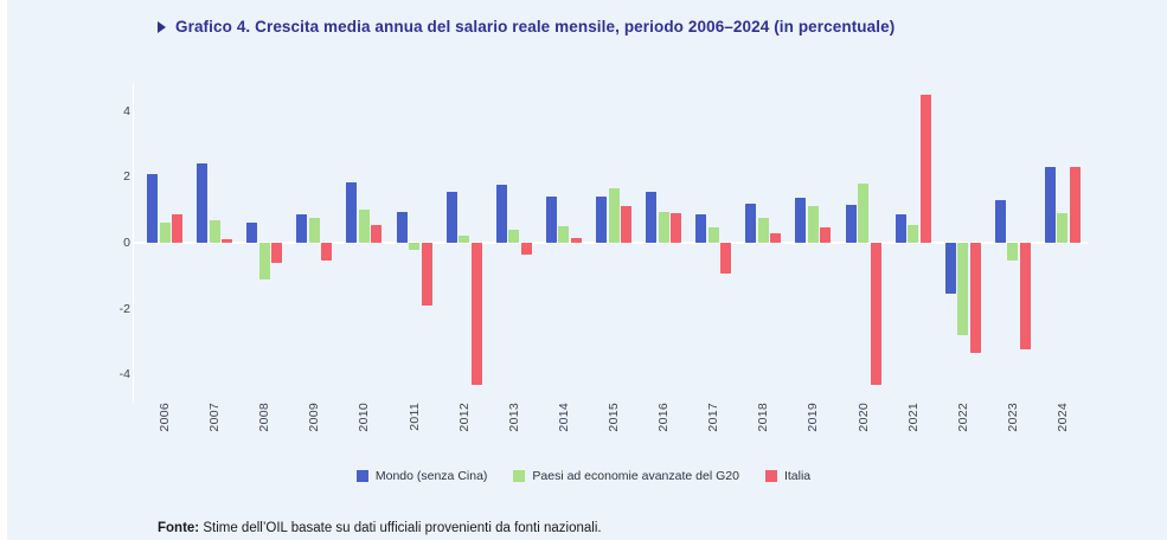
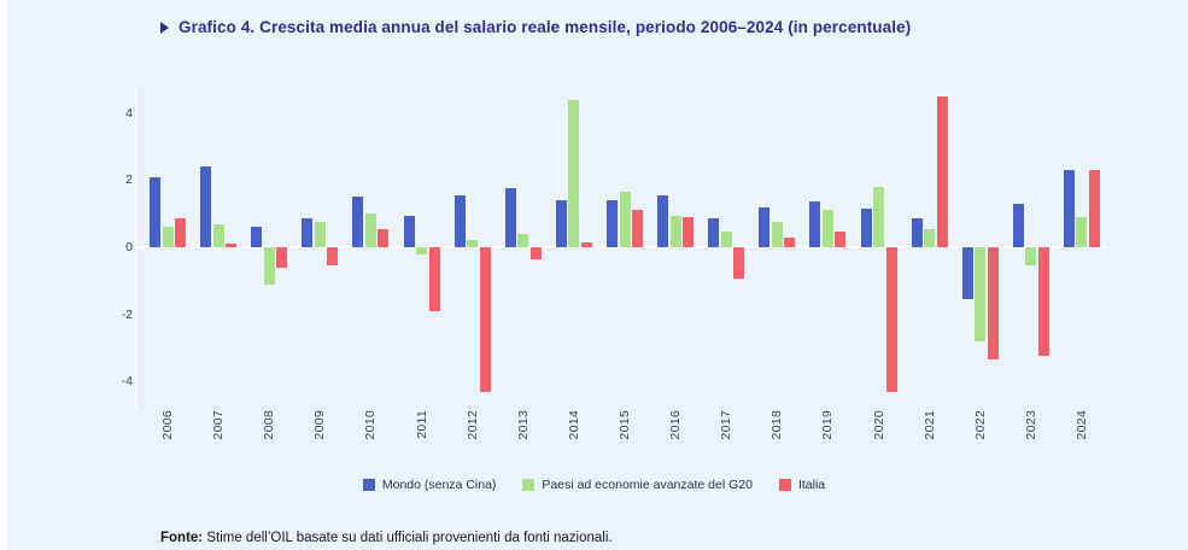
Mondo (senza Cina)/2010: 1.9 -> 1.5
Paesi ad economie avanzate del G20/2014: 0.5 -> 4.4
